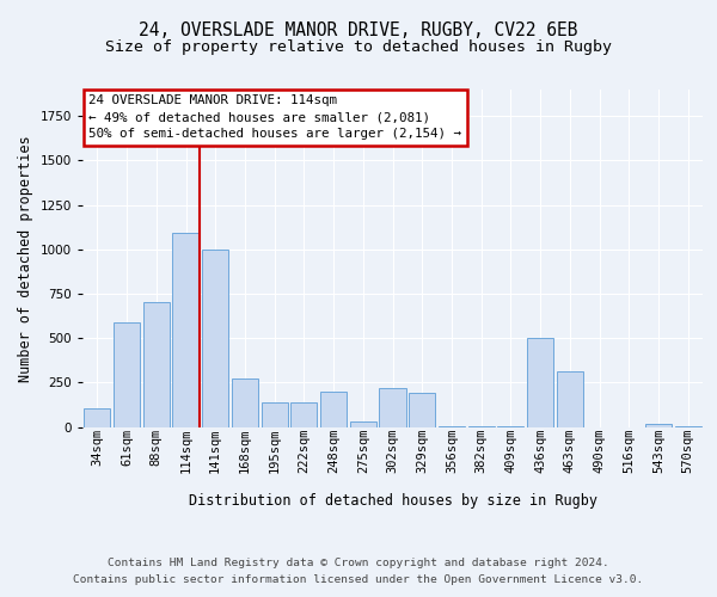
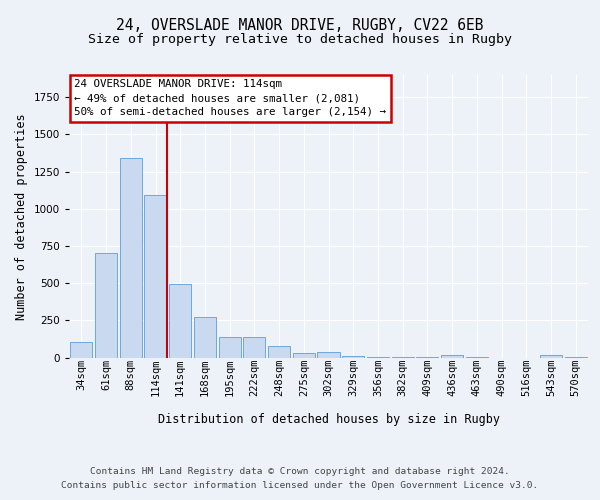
61sqm: 590 -> 700
88sqm: 700 -> 1340
141sqm: 1000 -> 500
248sqm: 200 -> 80
302sqm: 220 -> 40
329sqm: 190 -> 10
436sqm: 500 -> 20
463sqm: 310 -> 0
